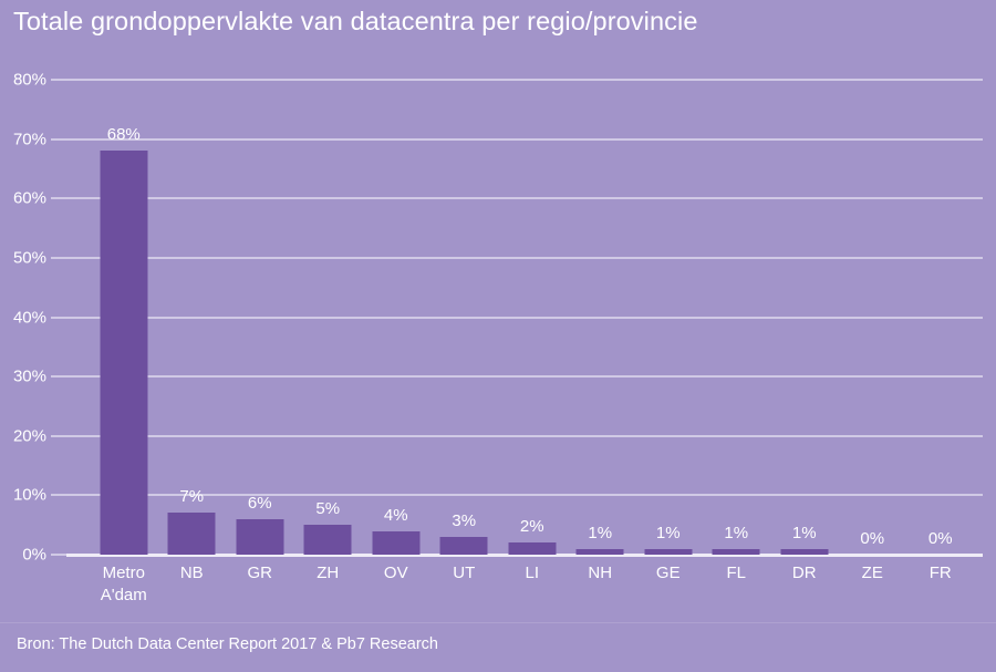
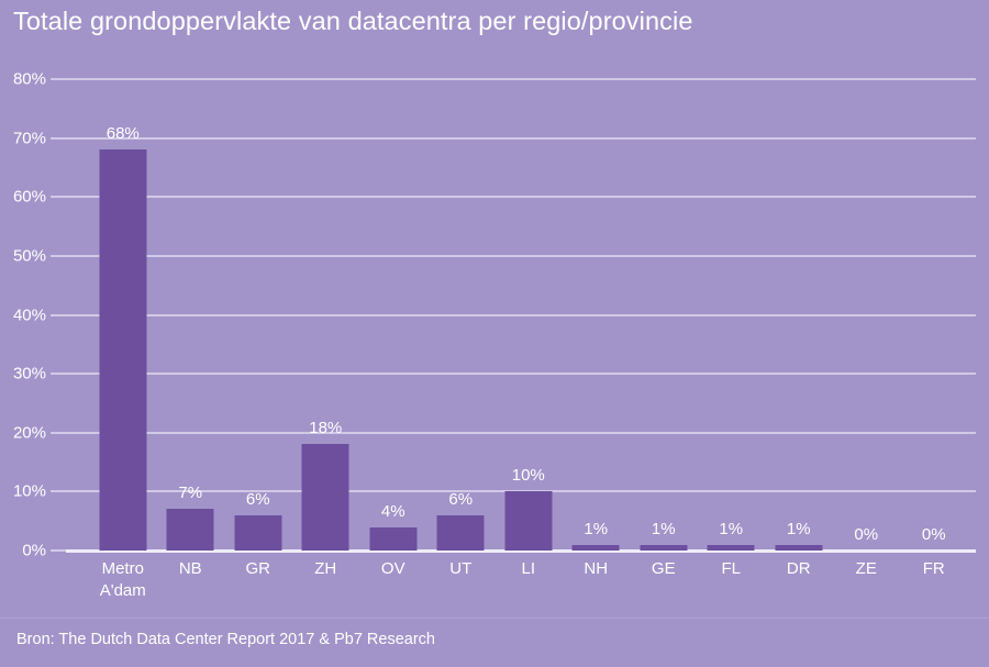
ZH: 5% -> 18%
UT: 3% -> 6%
LI: 2% -> 10%
